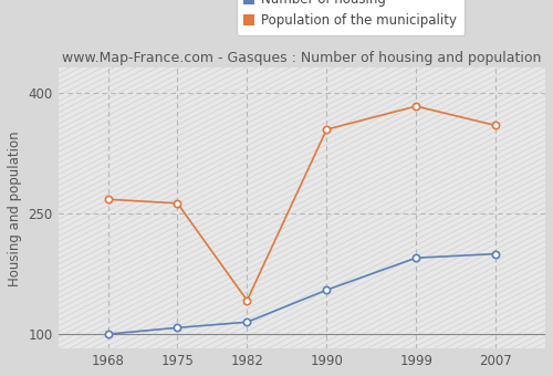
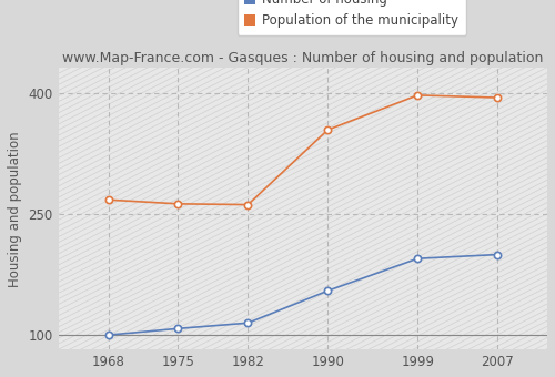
Population of the municipality/1982: 142 -> 262
Population of the municipality/1999: 384 -> 398
Population of the municipality/2007: 360 -> 395
